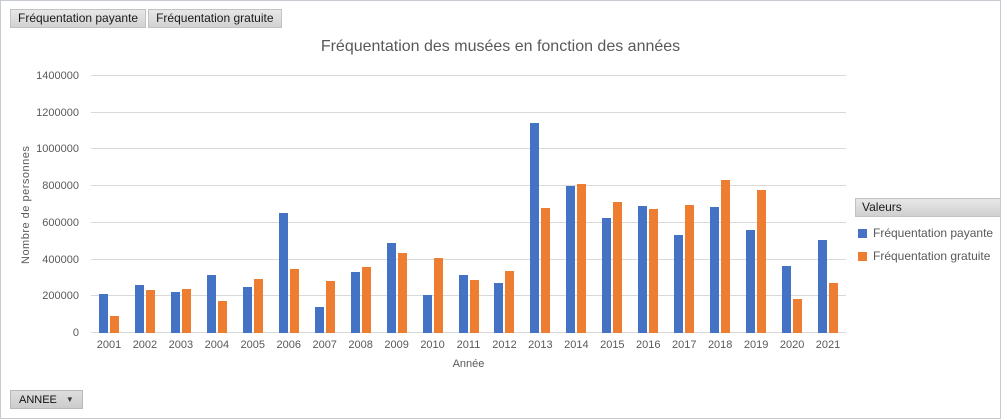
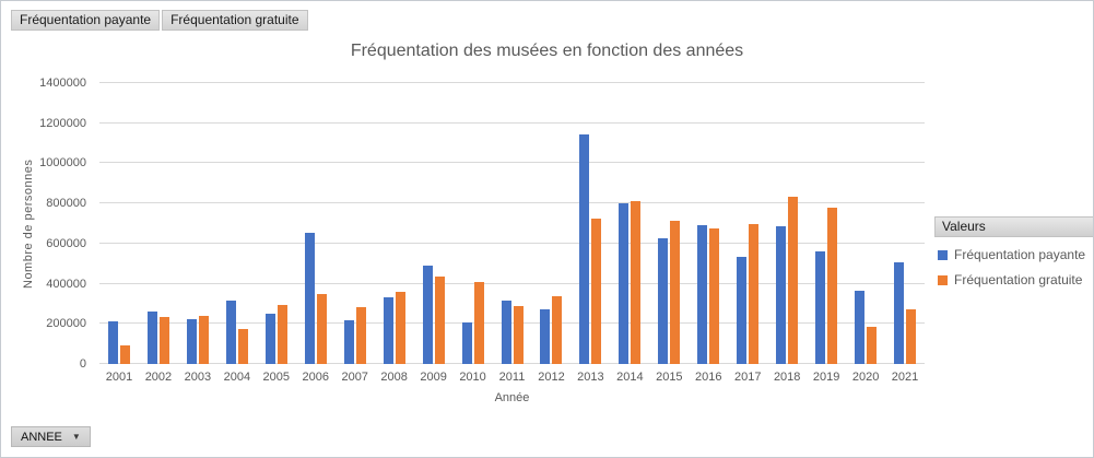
Fréquentation payante/2007: 140000 -> 220000
Fréquentation gratuite/2013: 680000 -> 730000
